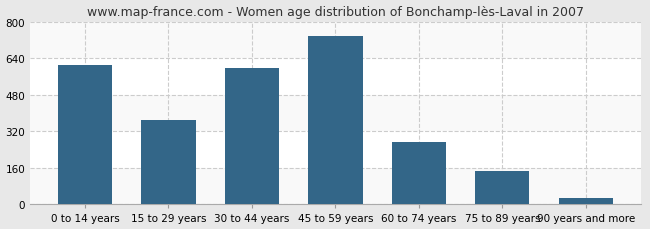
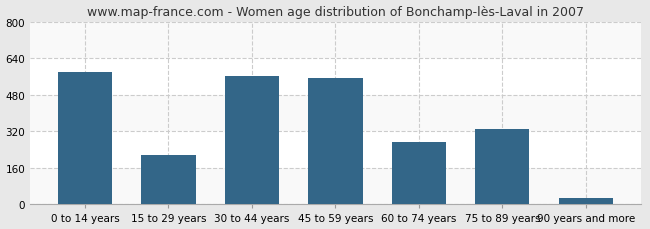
0 to 14 years: 608 -> 580
15 to 29 years: 370 -> 215
30 to 44 years: 595 -> 560
45 to 59 years: 735 -> 555
75 to 89 years: 148 -> 330
